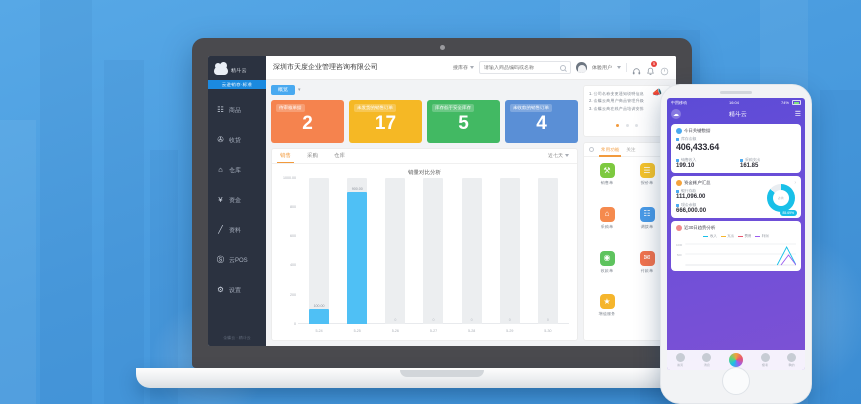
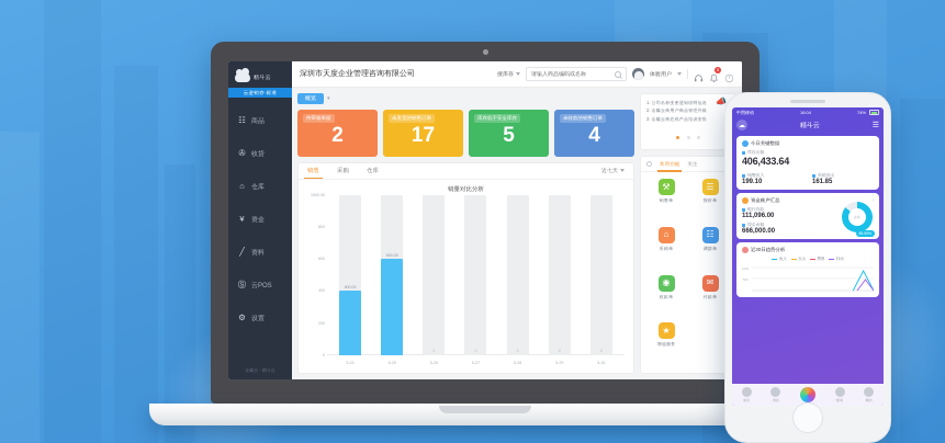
5-24: 100.00 -> 400.00
5-25: 900.00 -> 600.00
